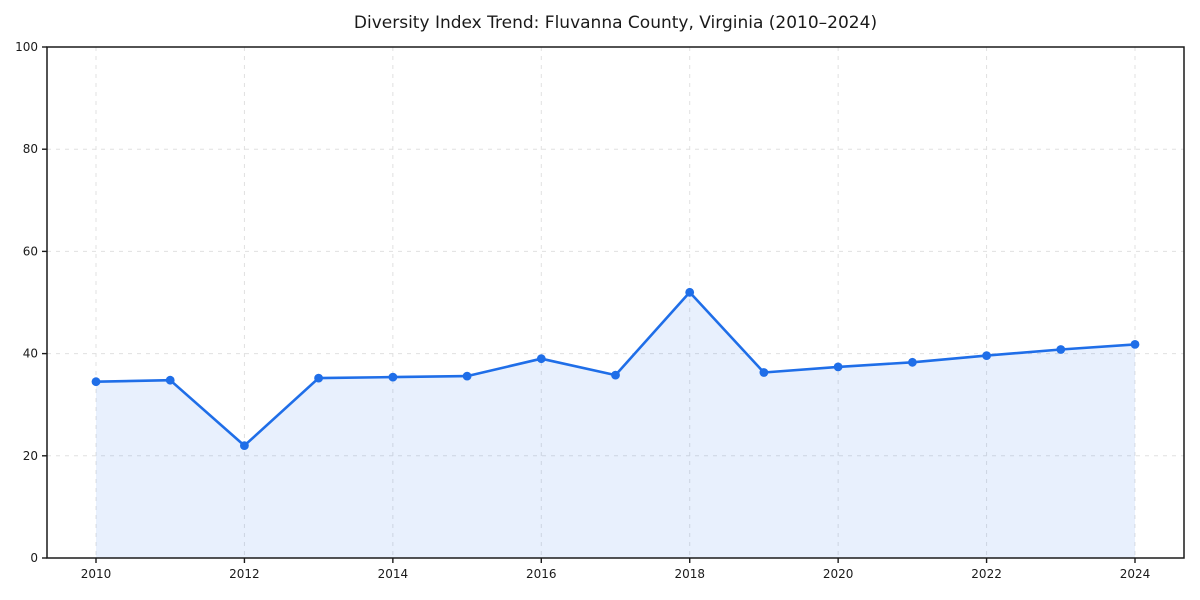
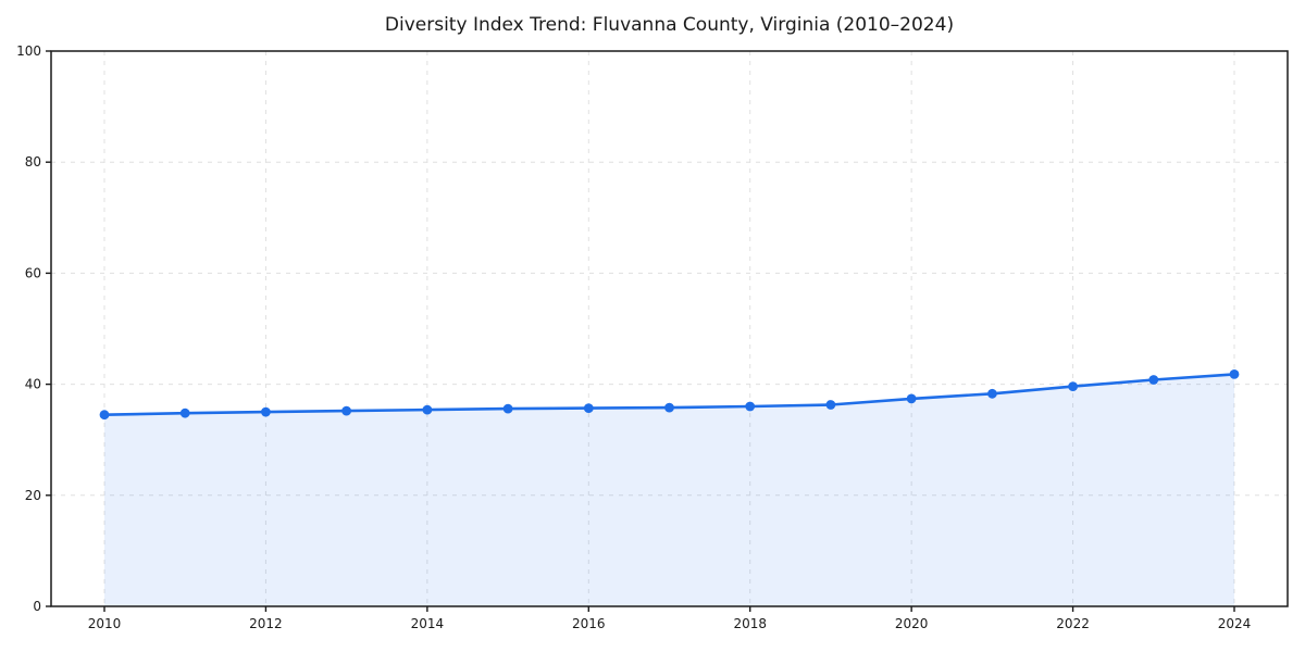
2012: 22 -> 35
2016: 39 -> 36
2018: 52 -> 36
